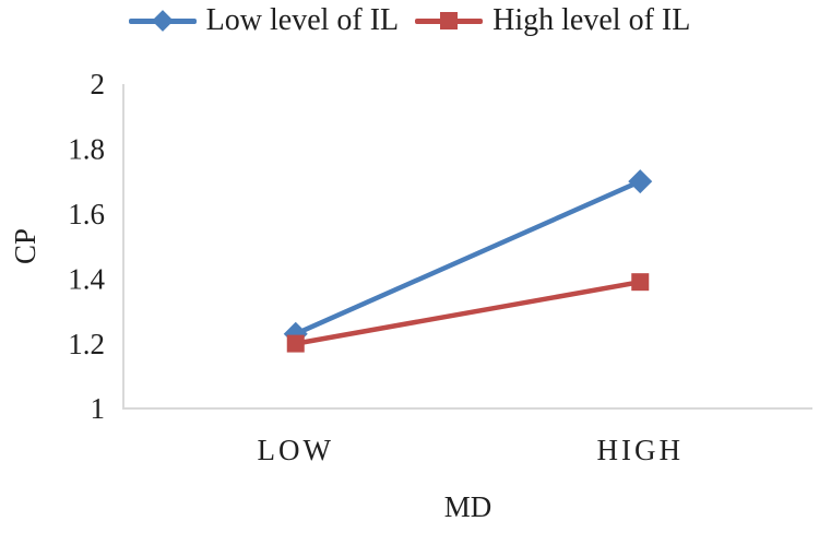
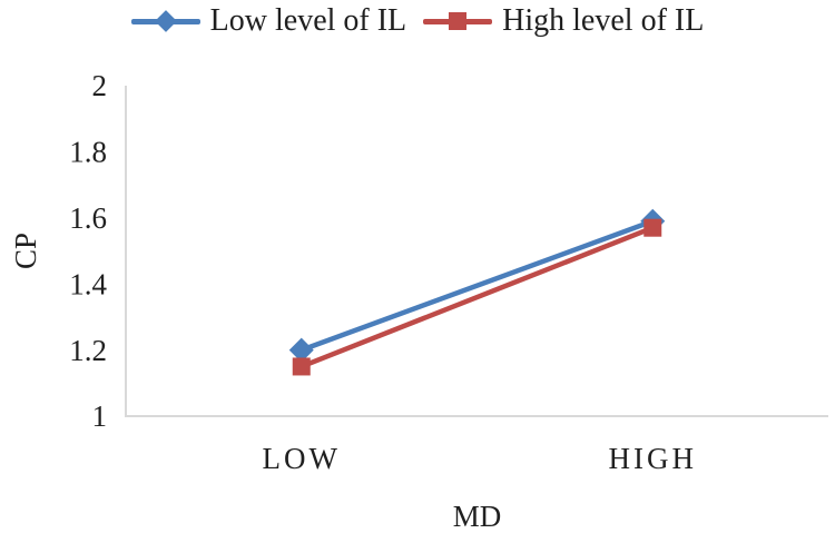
Low level of IL/LOW: 1.23 -> 1.20
High level of IL/LOW: 1.20 -> 1.15
Low level of IL/HIGH: 1.70 -> 1.59
High level of IL/HIGH: 1.39 -> 1.57
